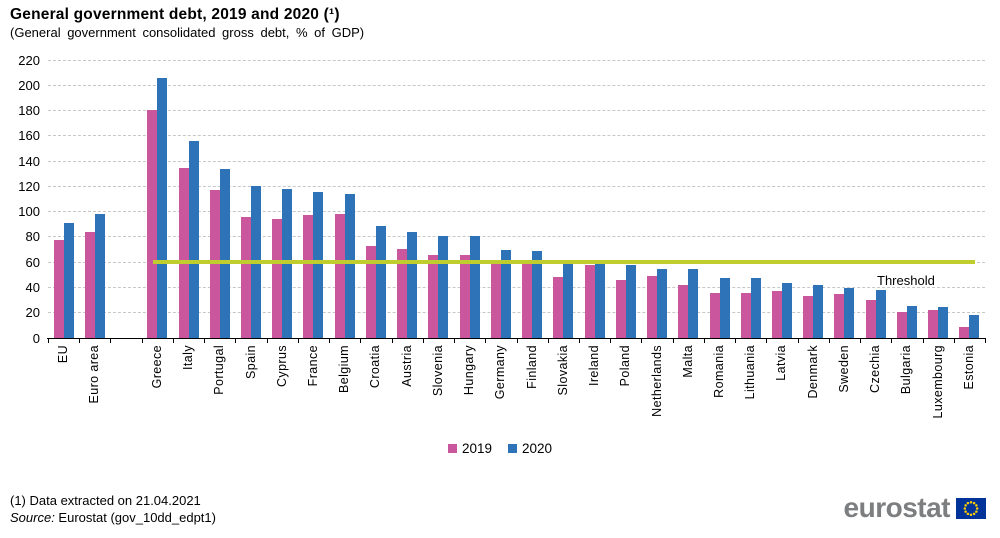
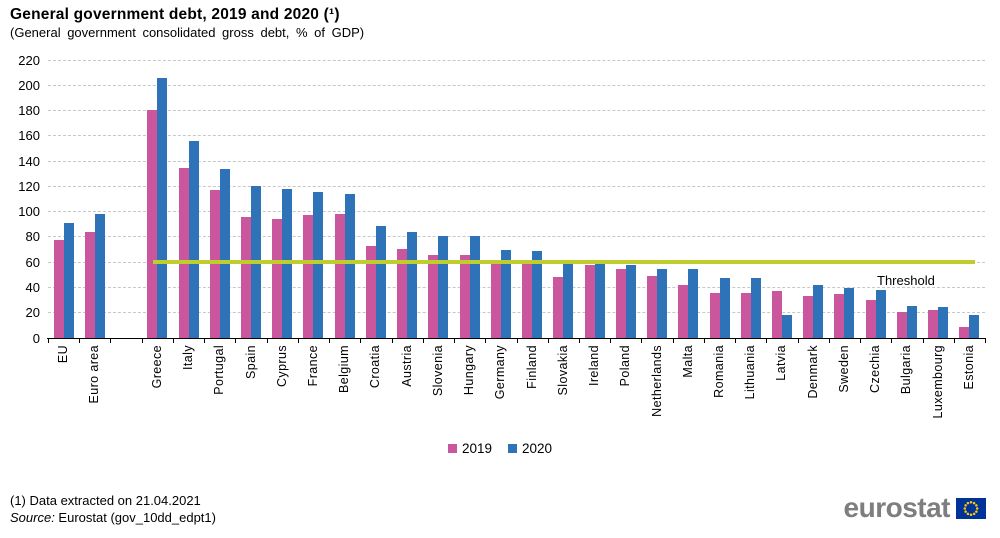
2019/Poland: 46 -> 55
2020/Latvia: 44 -> 18
